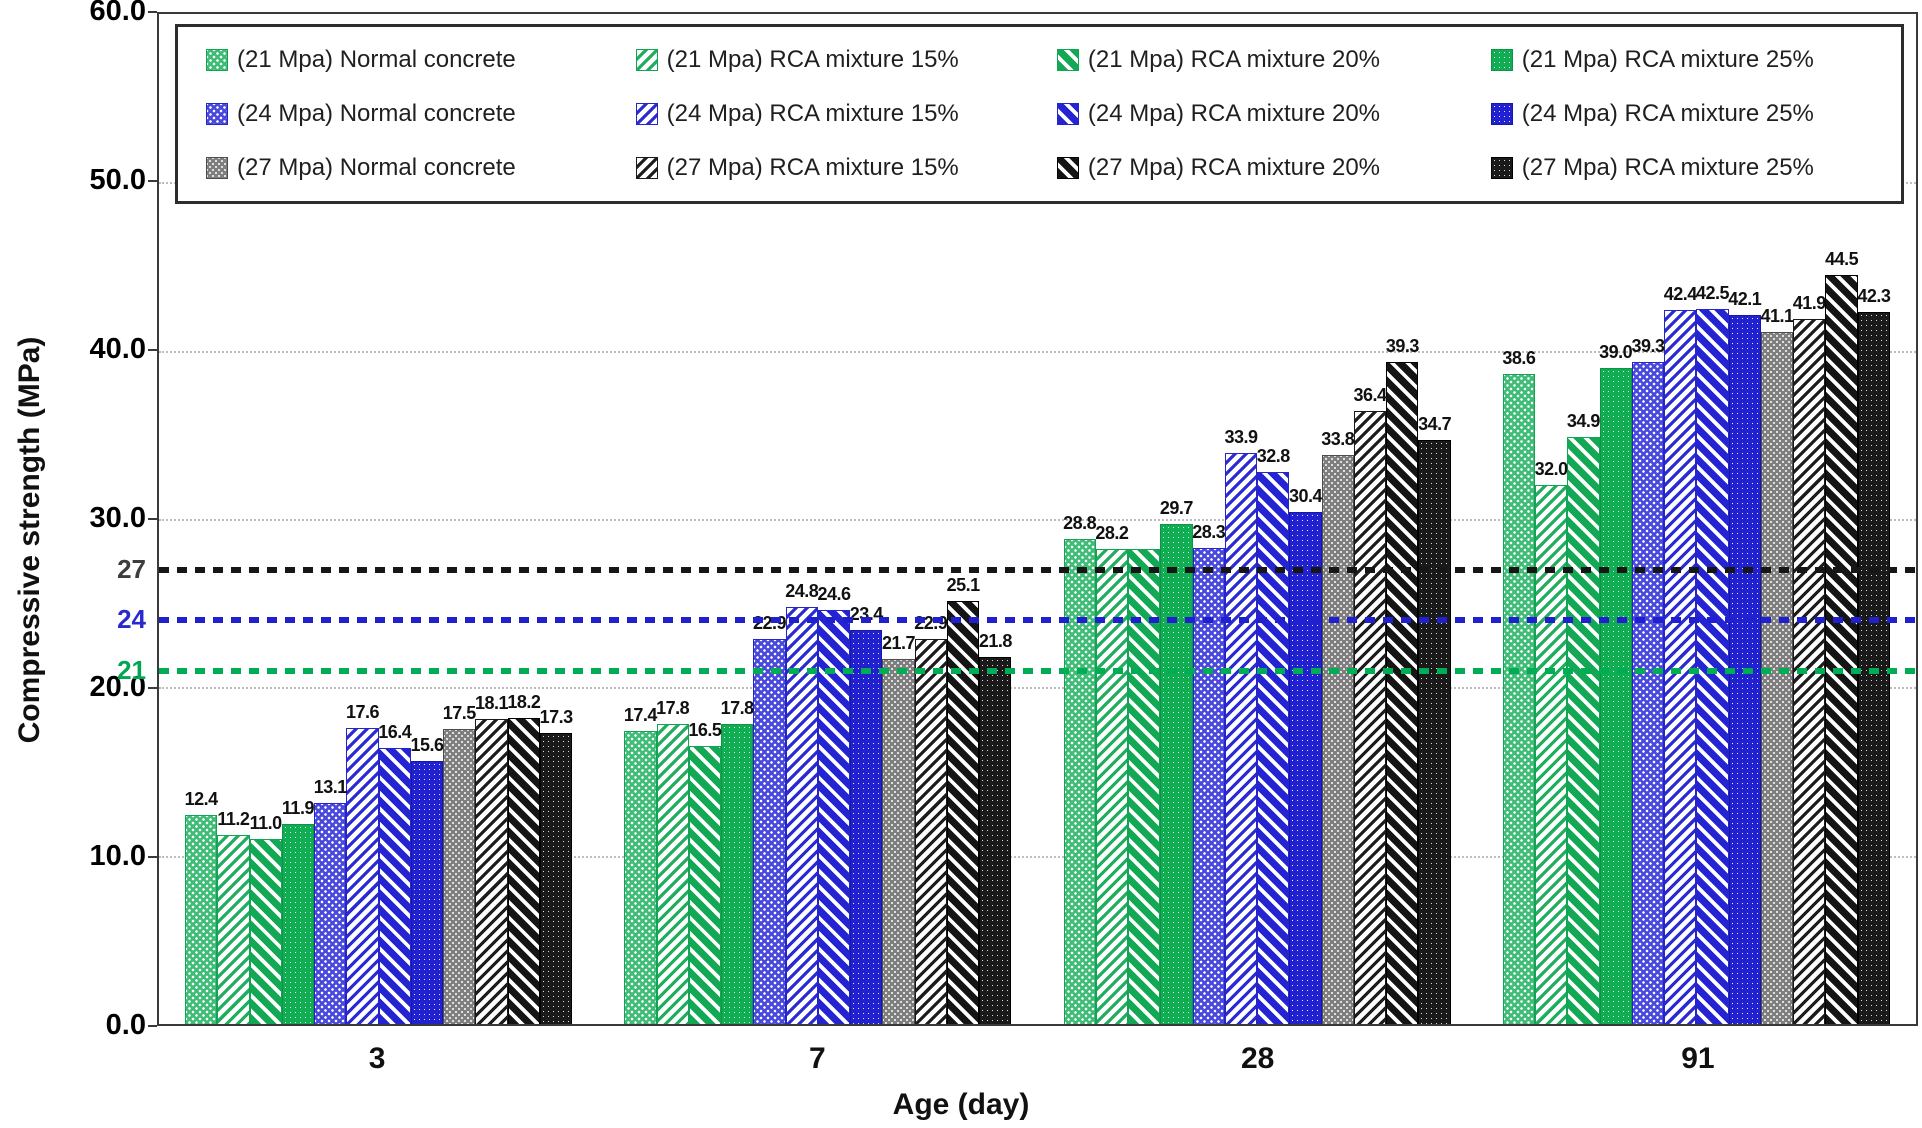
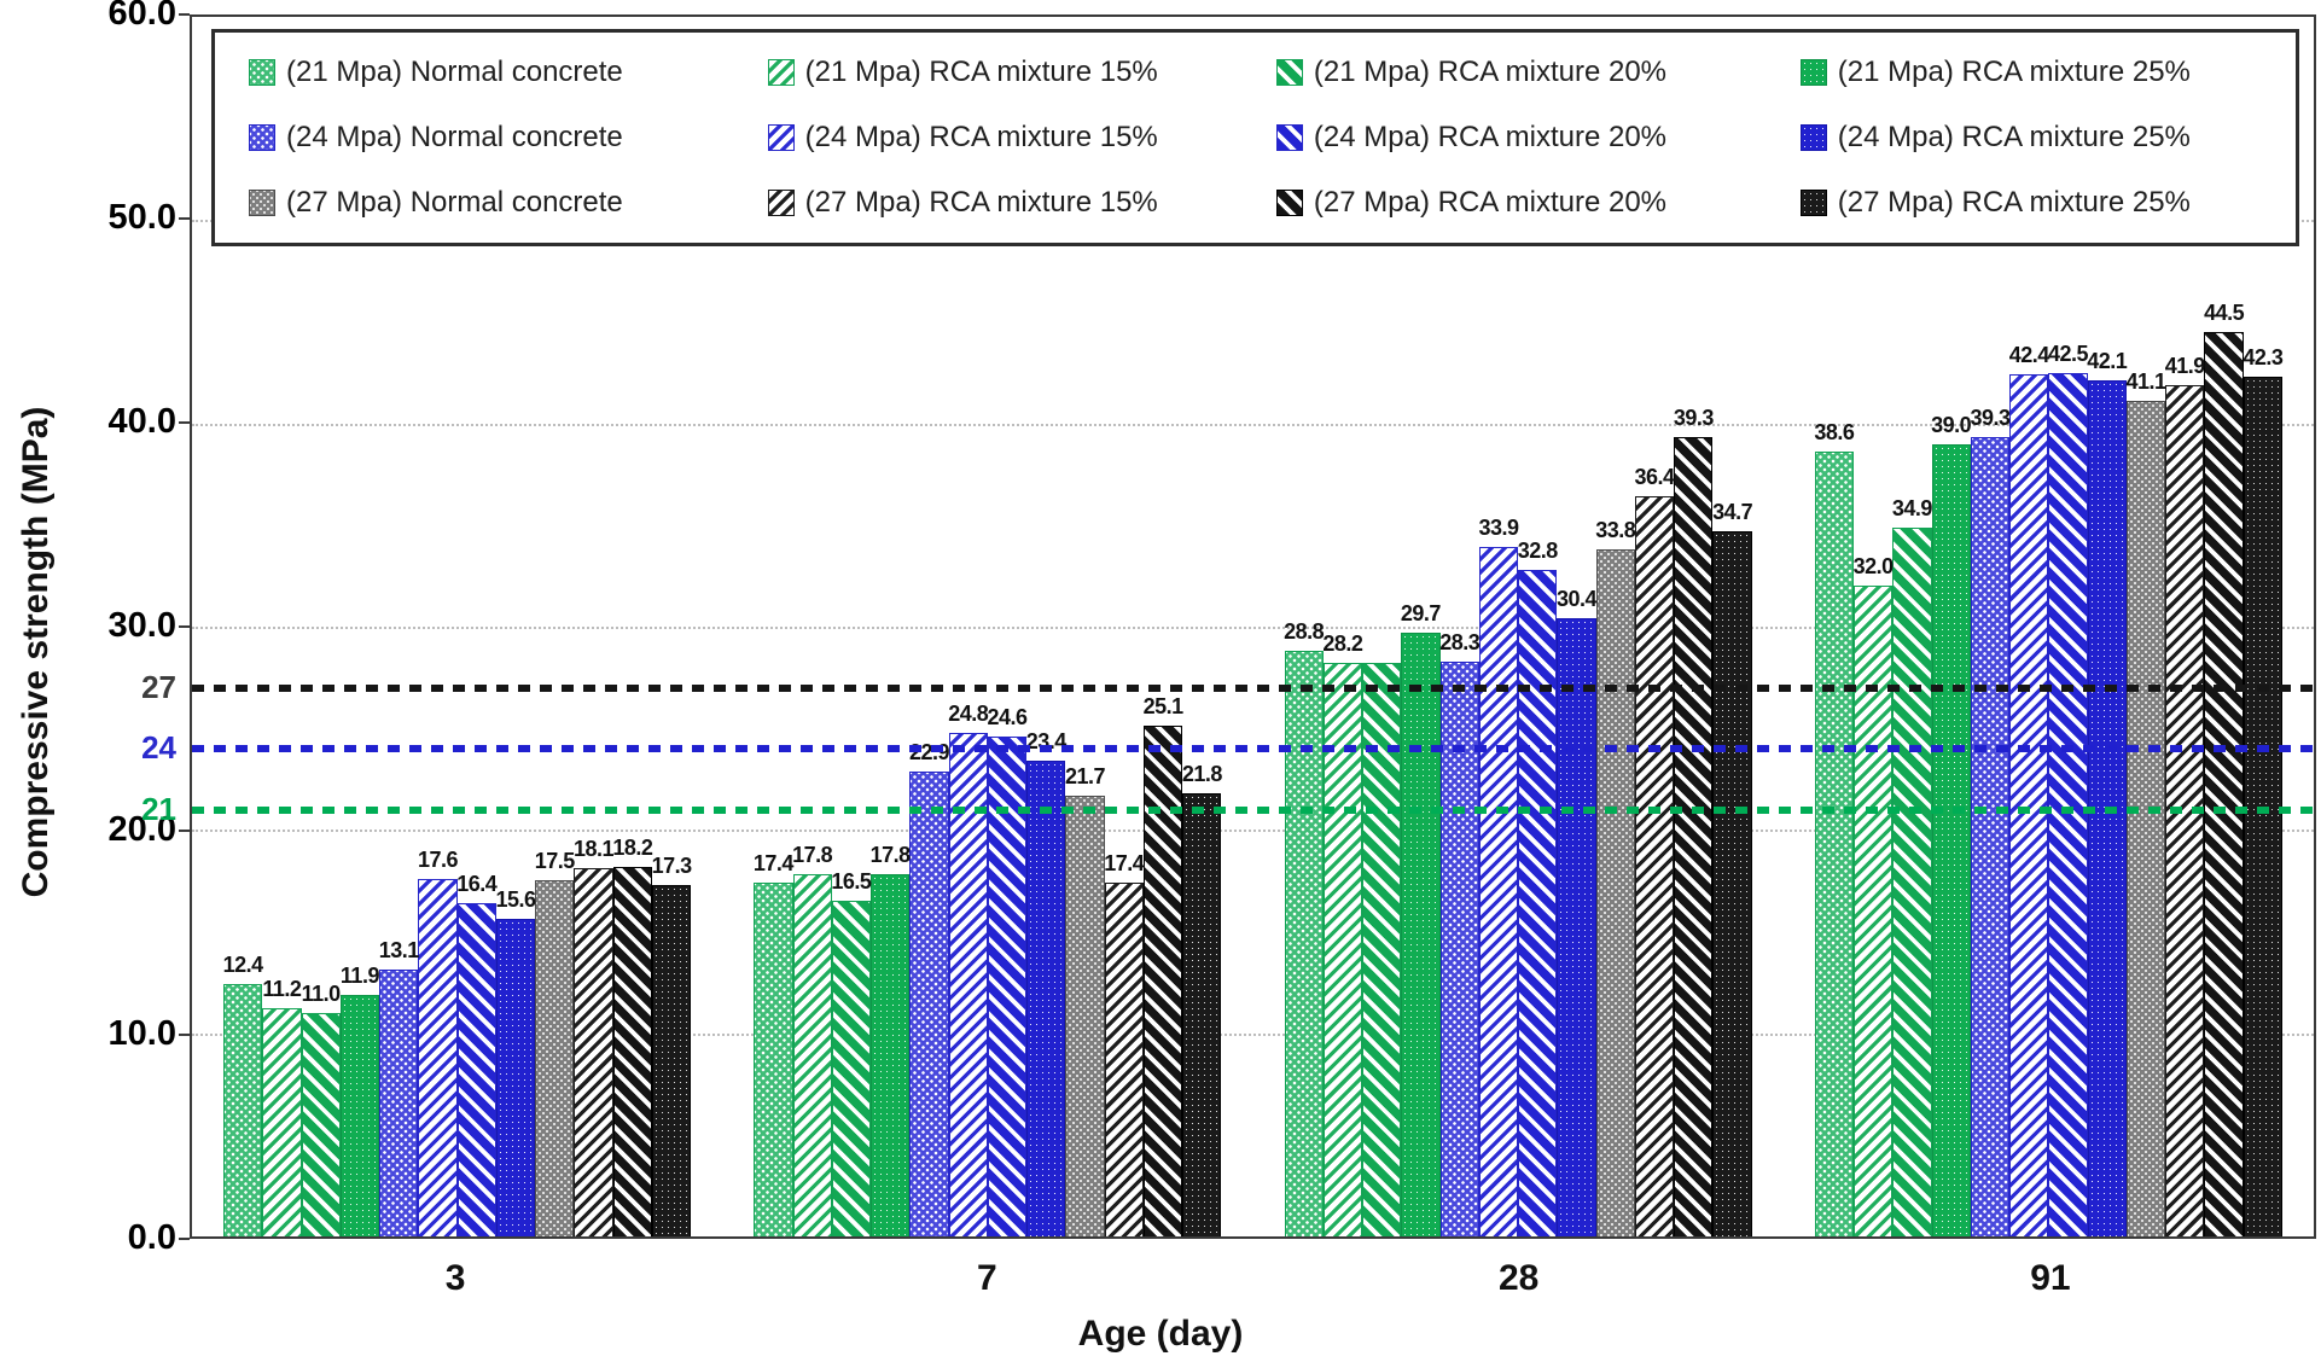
(27 Mpa) RCA mixture 15%/7: 22.9 -> 17.4
